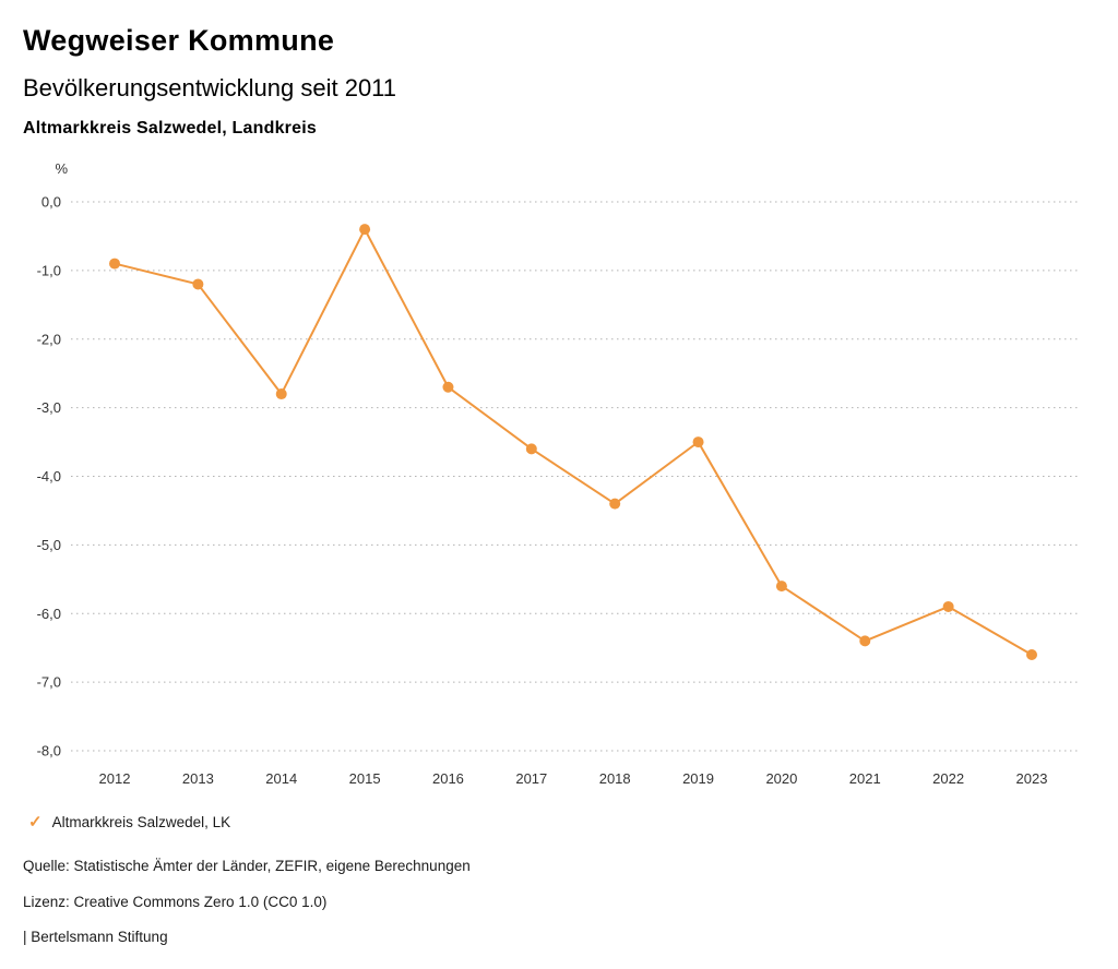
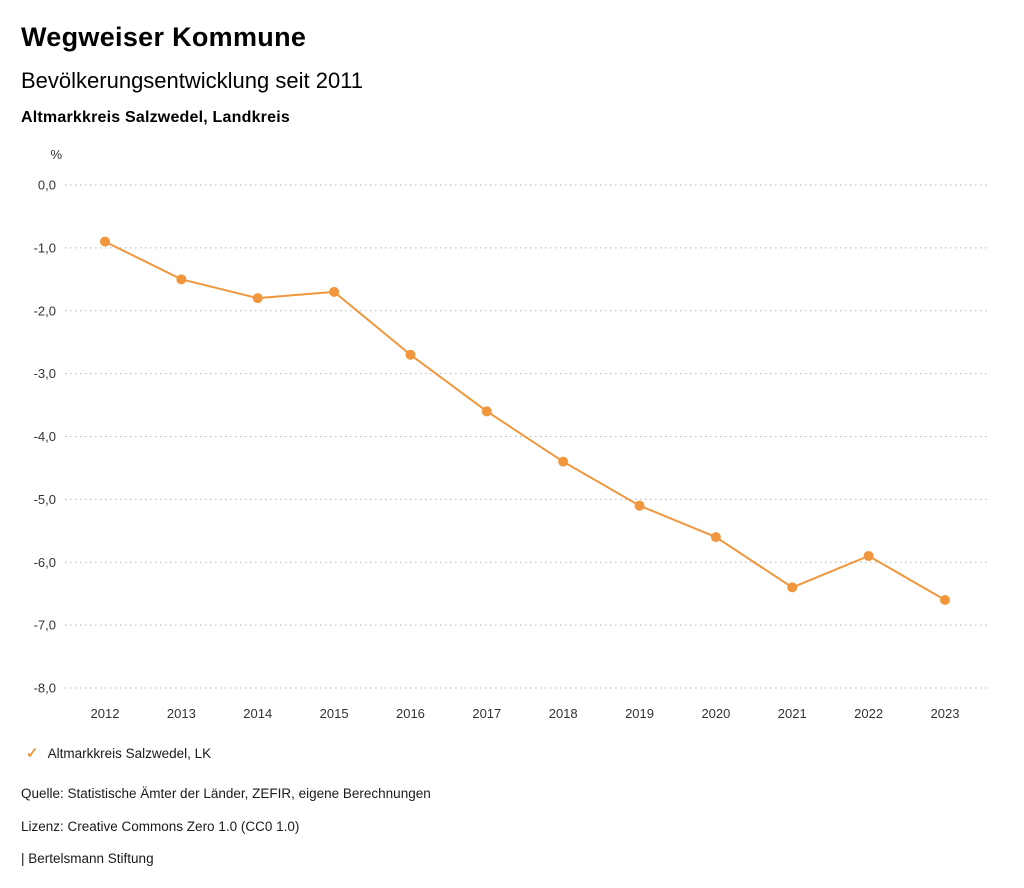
2013: -1,2 -> -1,5
2014: -2,8 -> -1,8
2015: -0,4 -> -1,7
2019: -3,5 -> -5,1
